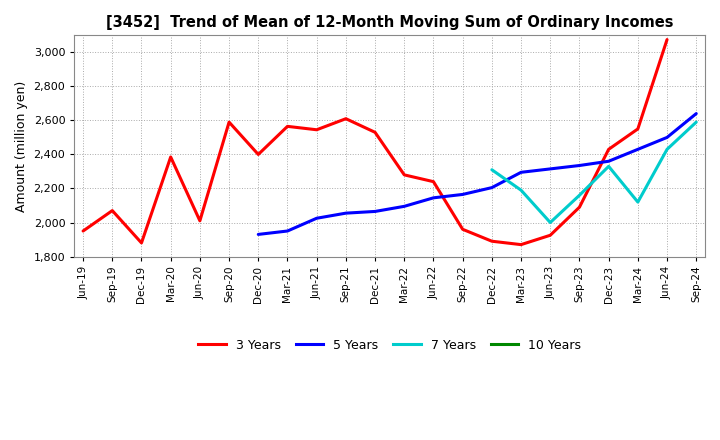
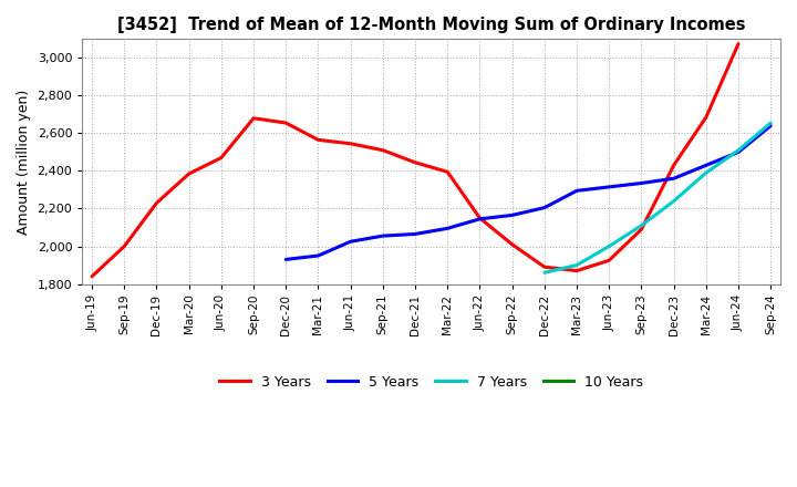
3 Years/Jun-19: 1,950 -> 1,840
3 Years/Sep-19: 2,070 -> 2,000
3 Years/Dec-19: 1,880 -> 2,230
3 Years/Jun-20: 2,010 -> 2,470
3 Years/Sep-20: 2,590 -> 2,680
3 Years/Dec-20: 2,400 -> 2,660
3 Years/Sep-21: 2,610 -> 2,510
3 Years/Dec-21: 2,530 -> 2,440
3 Years/Mar-22: 2,280 -> 2,400
3 Years/Jun-22: 2,240 -> 2,150
3 Years/Sep-22: 1,960 -> 2,010
7 Years/Dec-22: 2,310 -> 1,860
7 Years/Mar-23: 2,190 -> 1,900
7 Years/Sep-23: 2,160 -> 2,110
7 Years/Dec-23: 2,330 -> 2,240
3 Years/Mar-24: 2,550 -> 2,680
7 Years/Mar-24: 2,120 -> 2,390
7 Years/Jun-24: 2,430 -> 2,510
7 Years/Sep-24: 2,590 -> 2,660
